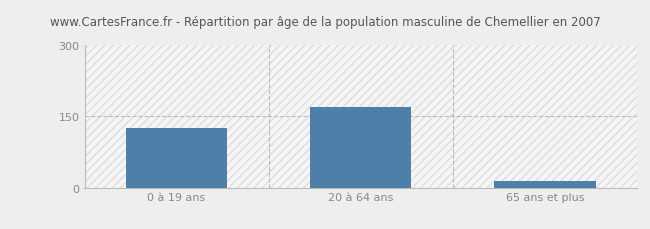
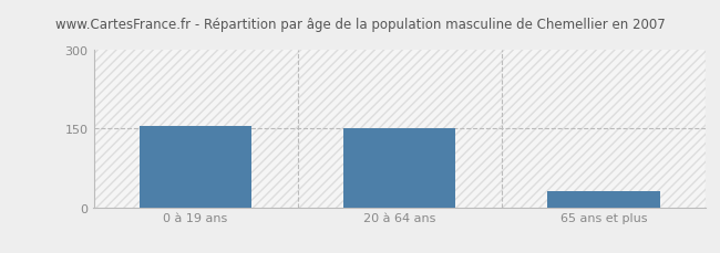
0 à 19 ans: 126 -> 155
20 à 64 ans: 170 -> 150
65 ans et plus: 13 -> 30
